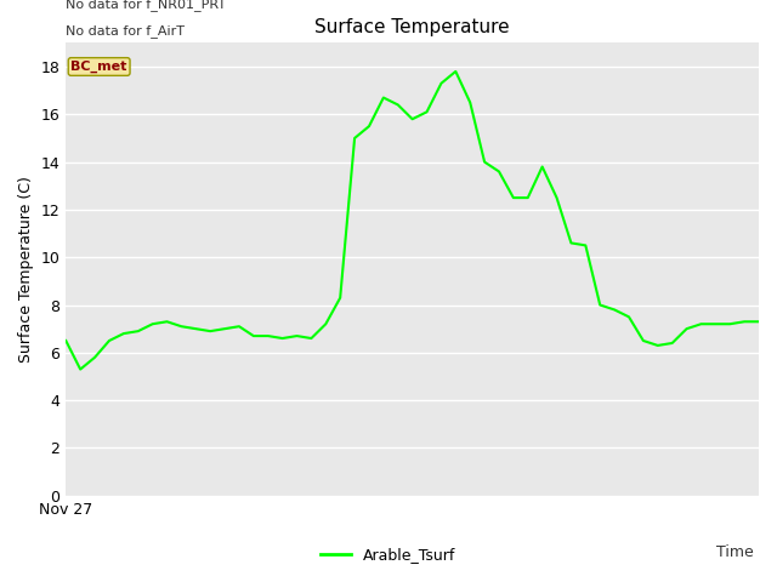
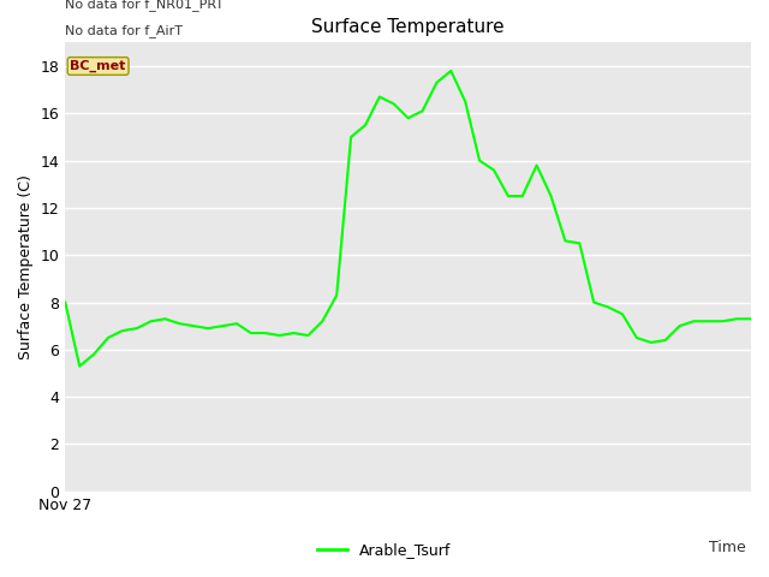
Nov 27: 6.5 -> 8.0
